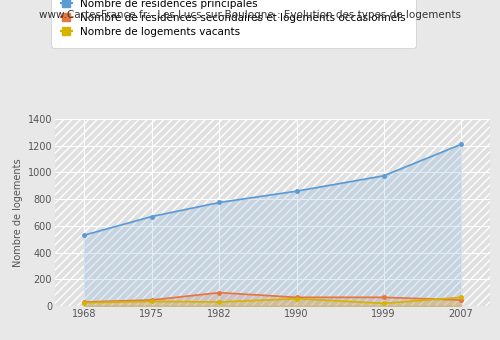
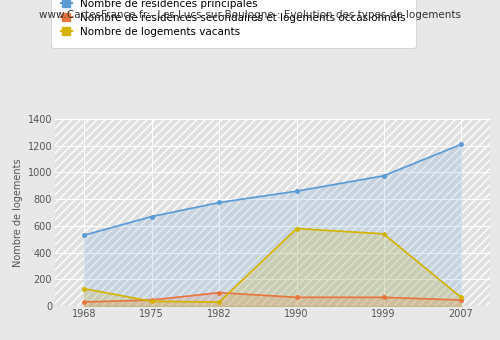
Nombre de logements vacants/1968: 20 -> 130
Nombre de logements vacants/1990: 60 -> 580
Nombre de logements vacants/1999: 20 -> 540
